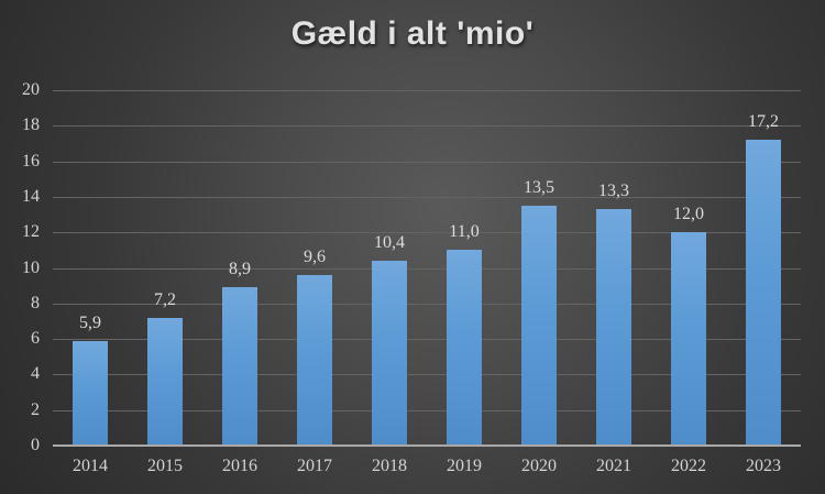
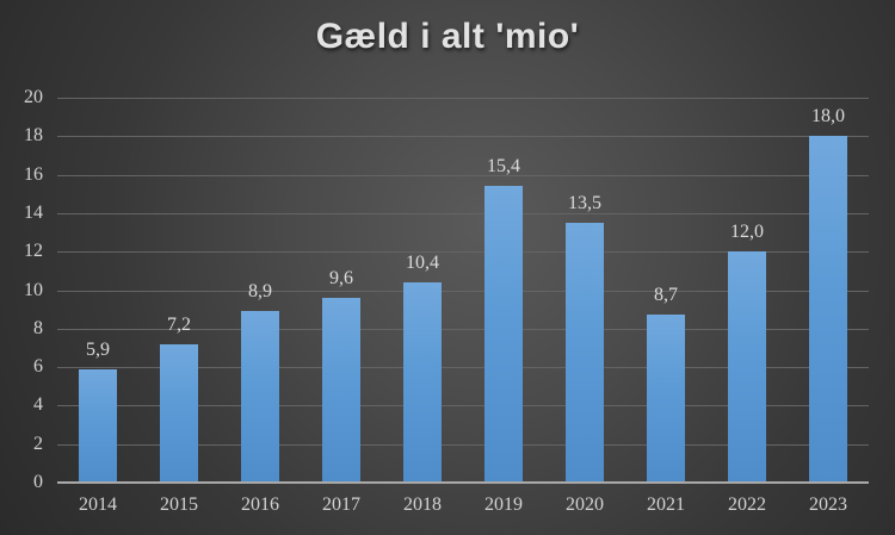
2019: 11,0 -> 15,4
2021: 13,3 -> 8,7
2023: 17,2 -> 18,0
